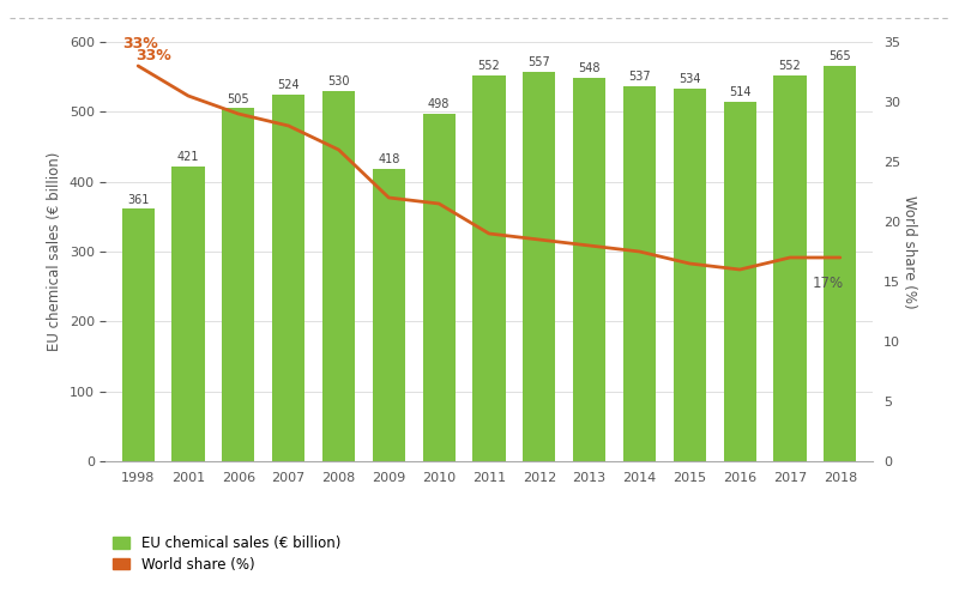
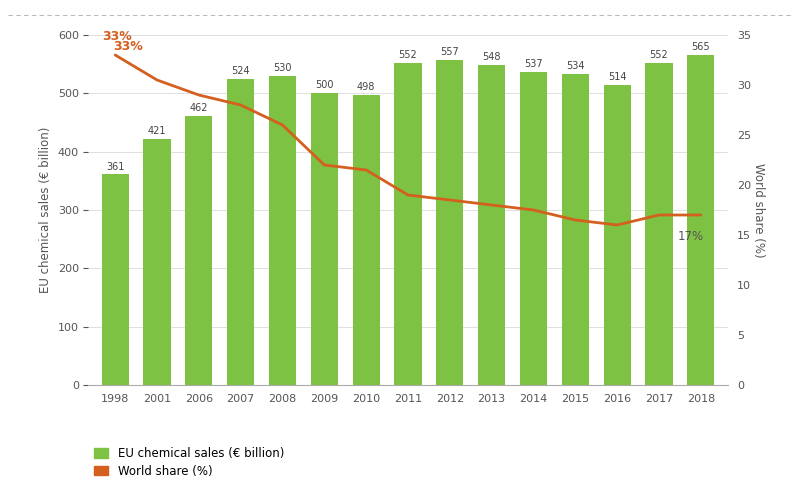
EU chemical sales (€ billion)/2006: 505 -> 462
EU chemical sales (€ billion)/2009: 418 -> 500
